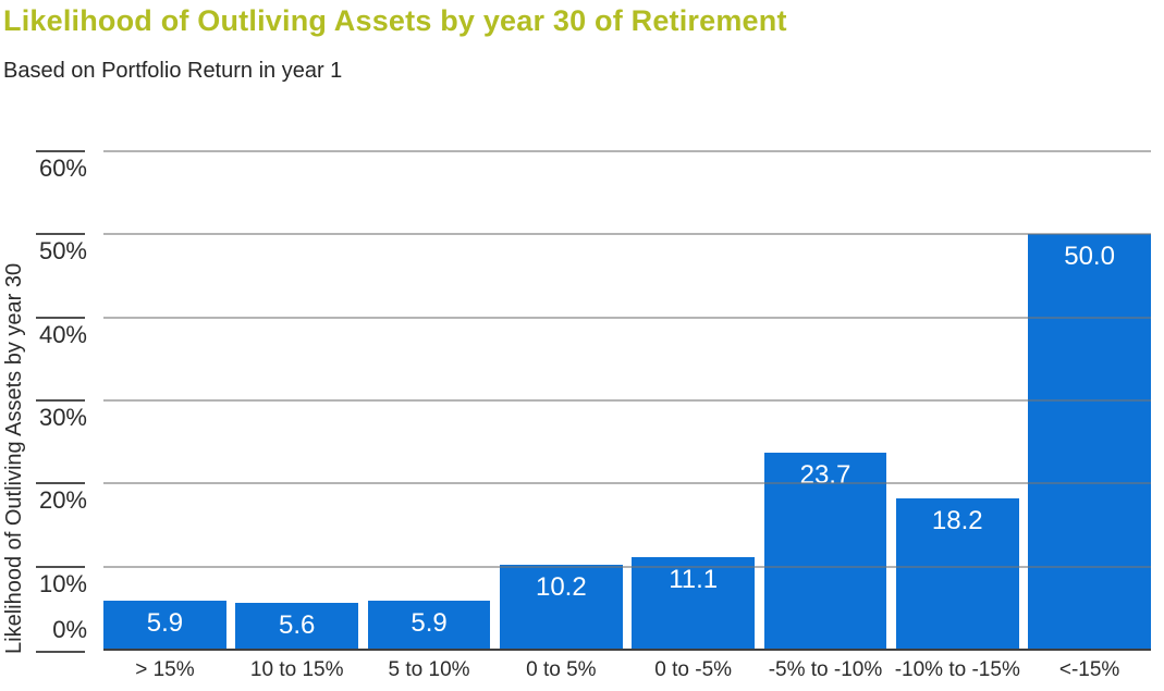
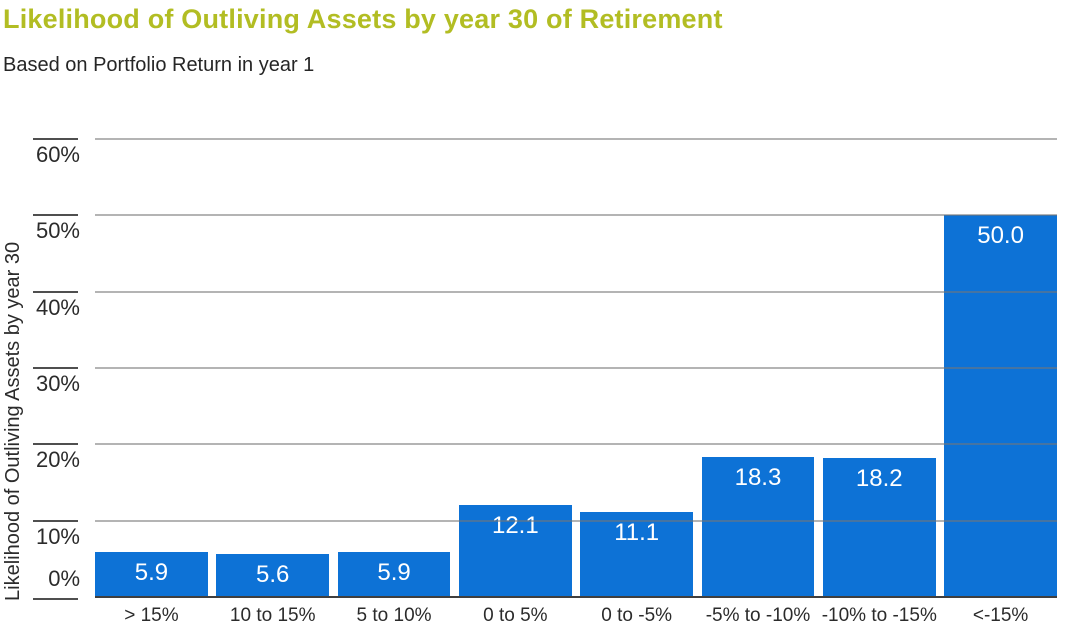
0 to 5%: 10.2 -> 12.1
-5% to -10%: 23.7 -> 18.3
